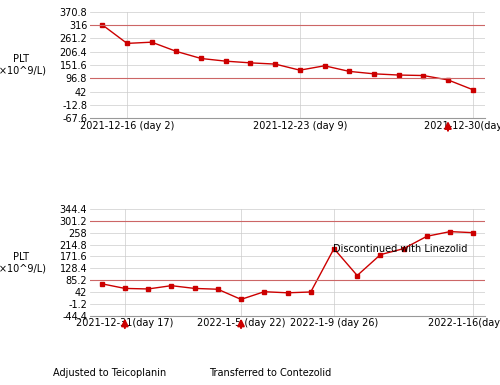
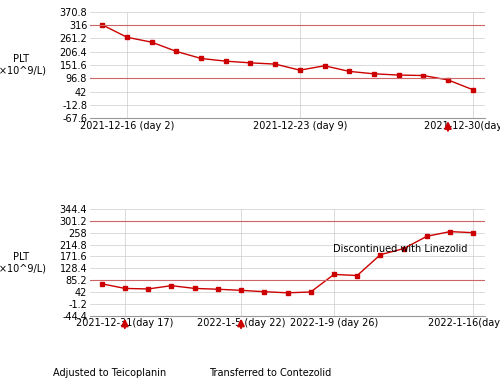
2021-12-16 (day 2): 240 -> 265
2022-1-5 (day 22): 15 -> 48
2022-1-9 (day 26): 200 -> 106
